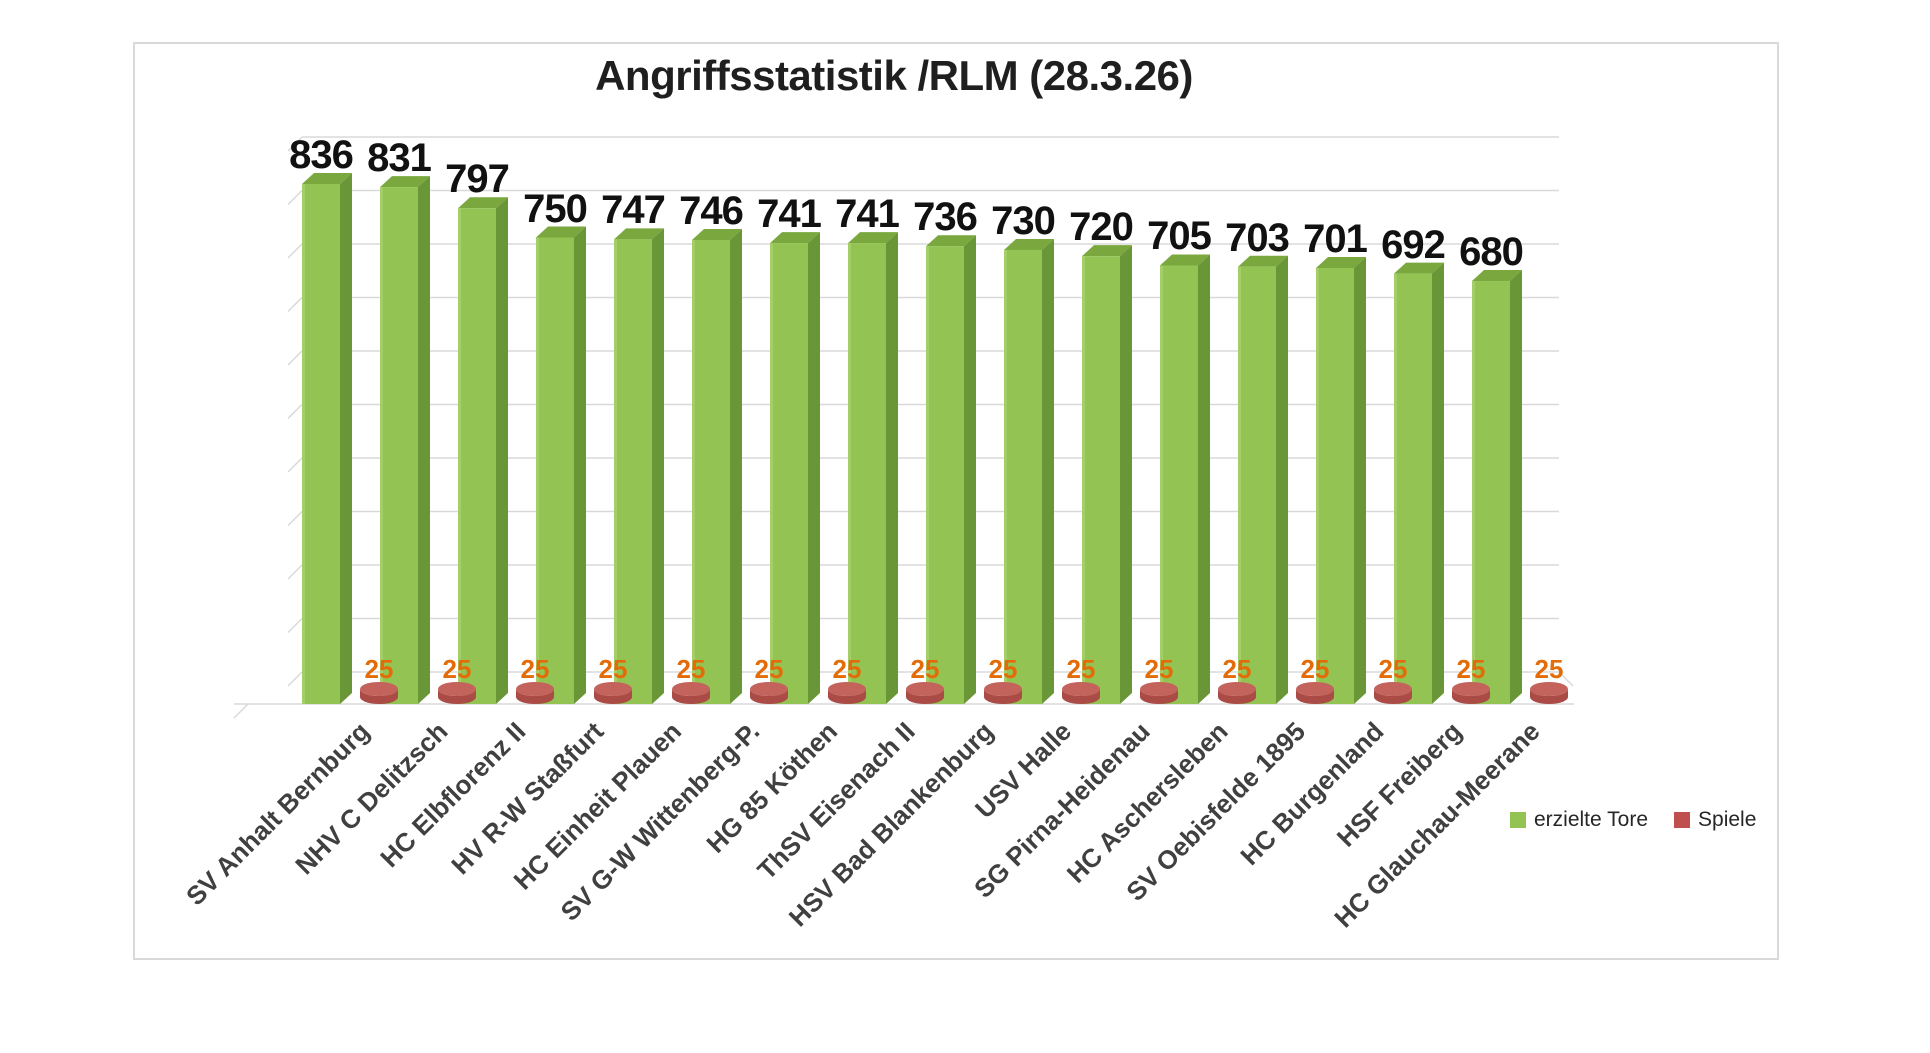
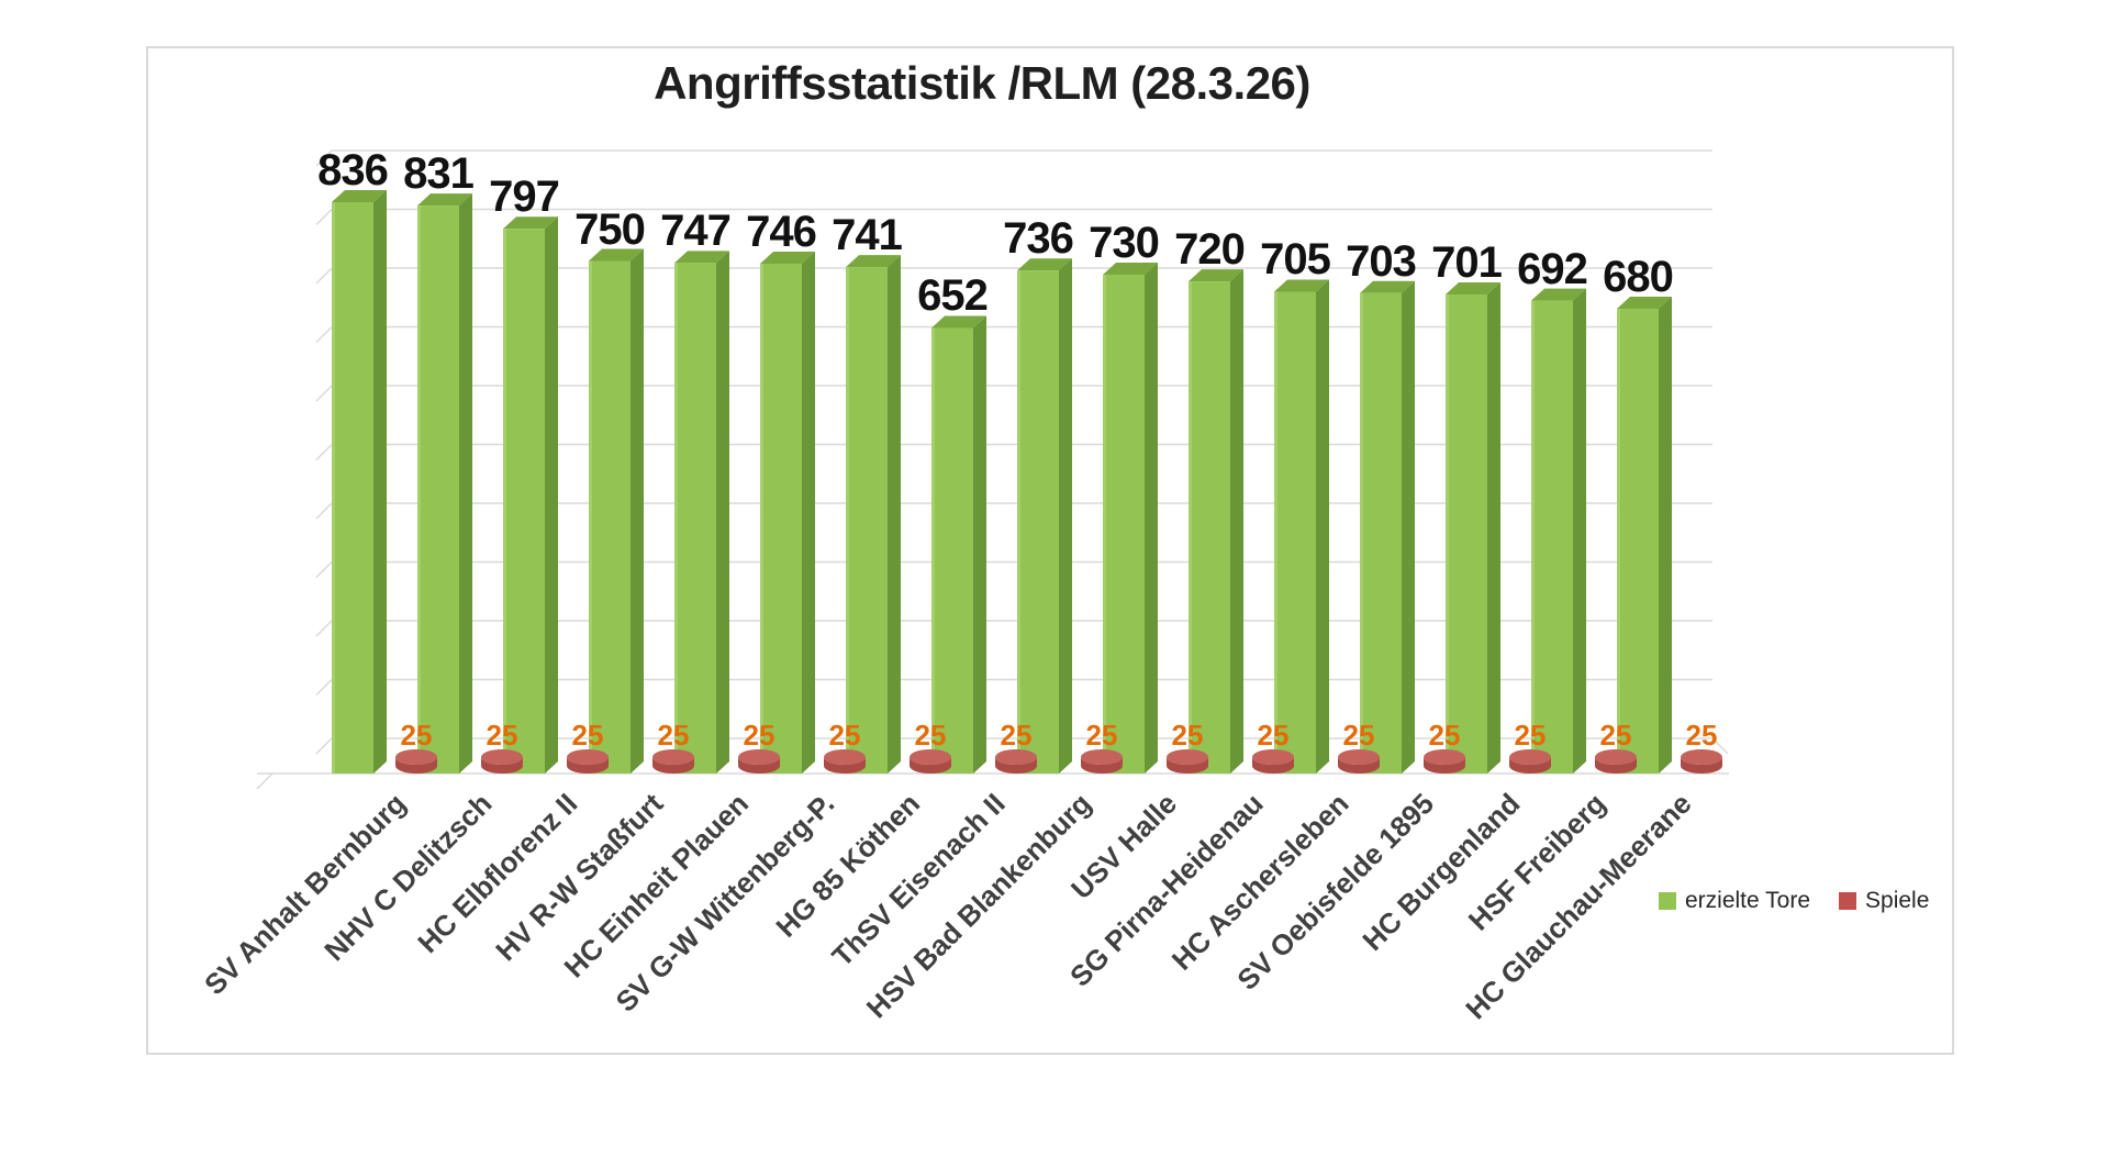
erzielte Tore/ThSV Eisenach II: 741 -> 652
